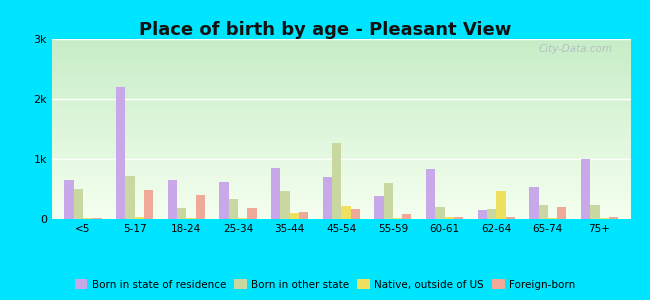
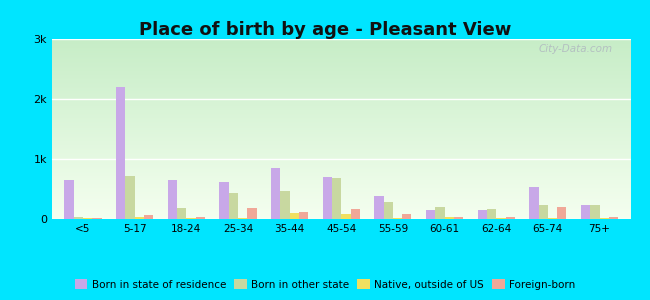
Born in other state/<5: 0.50k -> 0.03k
Foreign-born/5-17: 0.48k -> 0.06k
Foreign-born/18-24: 0.40k -> 0.03k
Born in other state/25-34: 0.34k -> 0.43k
Born in other state/45-54: 1.26k -> 0.68k
Native, outside of US/45-54: 0.22k -> 0.09k
Born in other state/55-59: 0.60k -> 0.28k
Born in state of residence/60-61: 0.84k -> 0.15k
Native, outside of US/62-64: 0.46k -> 0.02k
Born in state of residence/75+: 1.00k -> 0.24k
